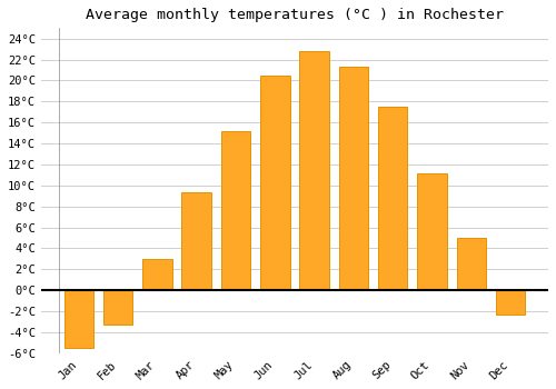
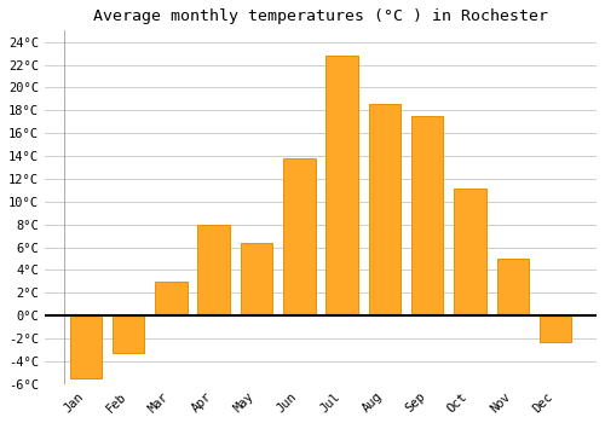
Apr: 9.3°C -> 8.0°C
May: 15.2°C -> 6.4°C
Jun: 20.5°C -> 13.8°C
Aug: 21.3°C -> 18.6°C
